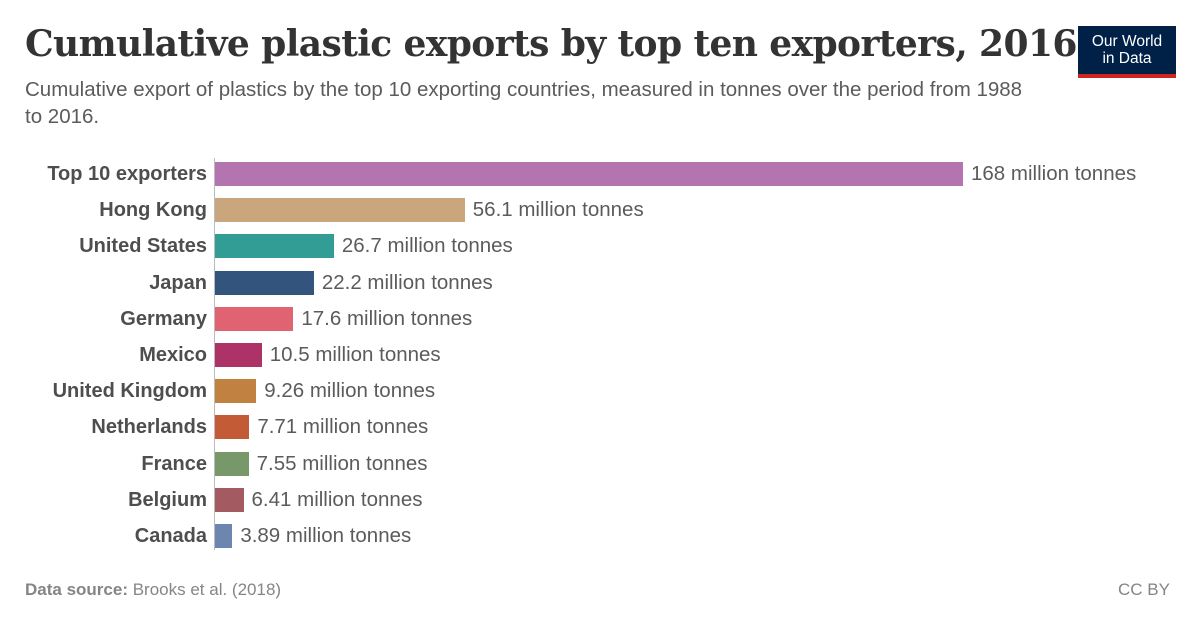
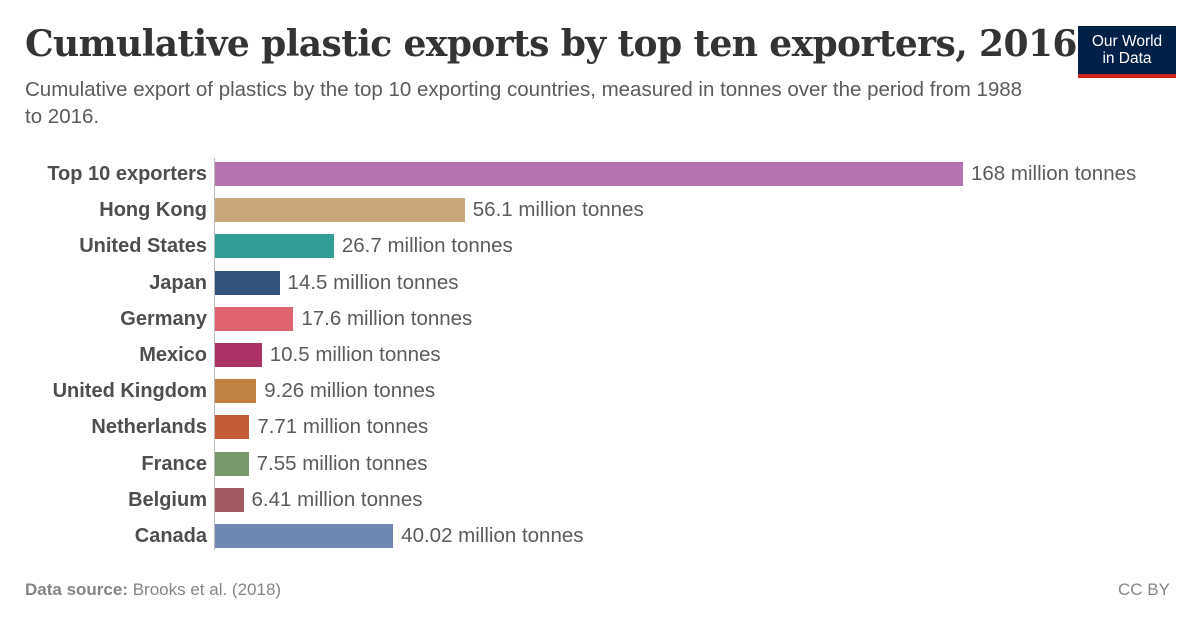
Japan: 22.2 -> 14.5
Canada: 3.89 -> 40.02
